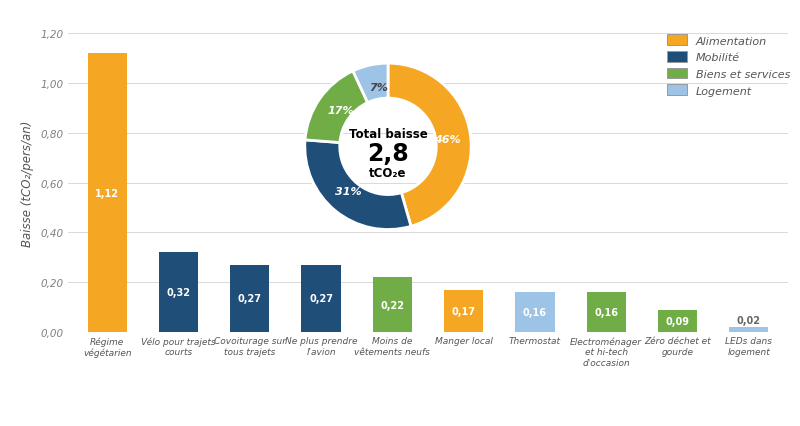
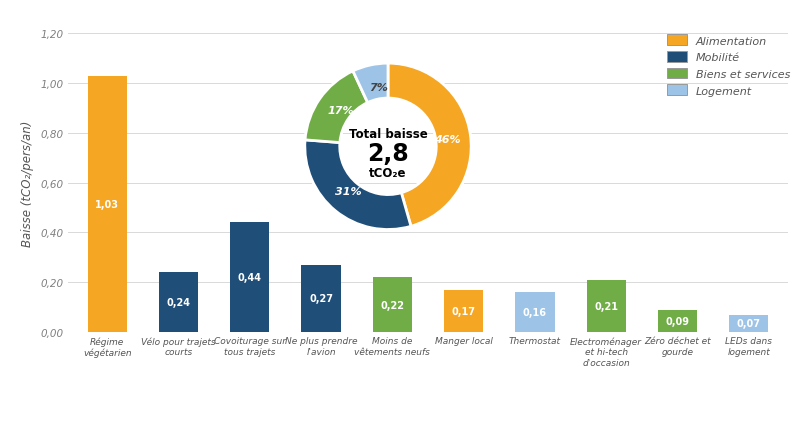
Régime végétarien: 1,12 -> 1,03
Vélo pour trajets courts: 0,32 -> 0,24
Covoiturage sur tous trajets: 0,27 -> 0,44
Electroménager et hi-tech d'occasion: 0,16 -> 0,21
LEDs dans logement: 0,02 -> 0,07
